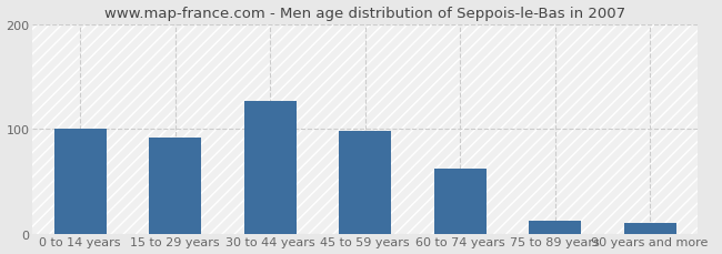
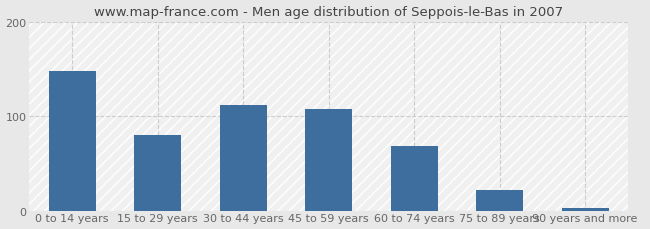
0 to 14 years: 100 -> 148
15 to 29 years: 92 -> 80
30 to 44 years: 126 -> 112
45 to 59 years: 98 -> 107
60 to 74 years: 62 -> 68
75 to 89 years: 12 -> 22
90 years and more: 10 -> 3
